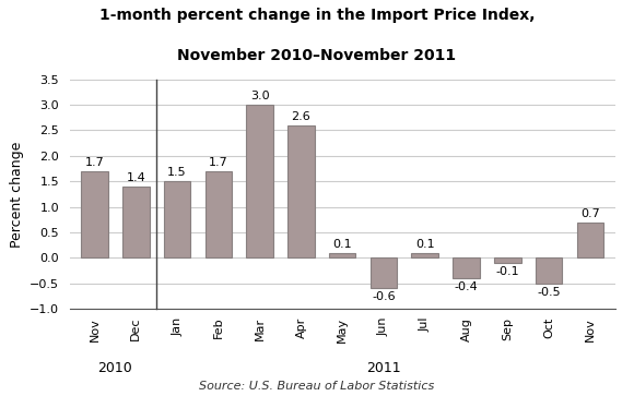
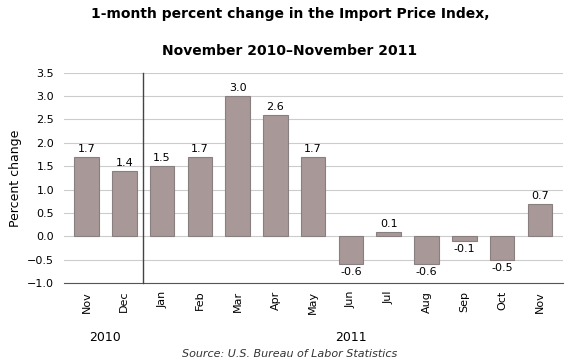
May: 0.1 -> 1.7
Aug: -0.4 -> -0.6
